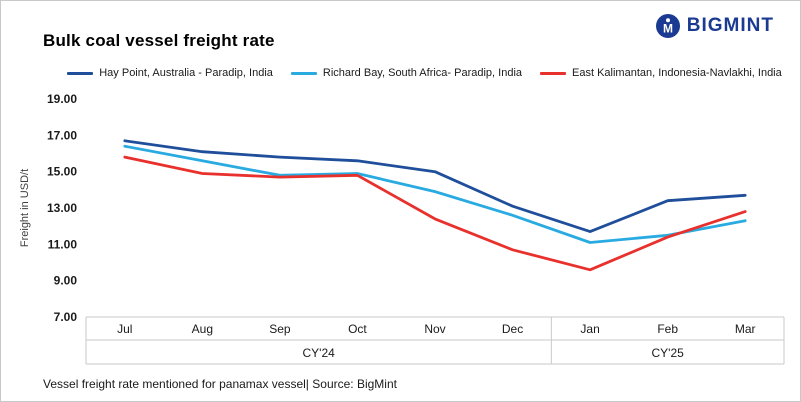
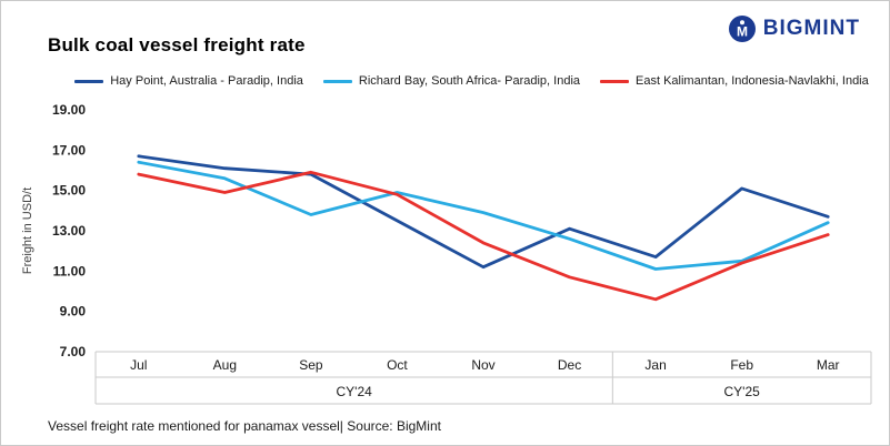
Richard Bay, South Africa- Paradip, India/Sep: 14.8 -> 13.8
East Kalimantan, Indonesia-Navlakhi, India/Sep: 14.7 -> 15.9
Hay Point, Australia - Paradip, India/Oct: 15.6 -> 13.5
Hay Point, Australia - Paradip, India/Nov: 15.0 -> 11.2
Hay Point, Australia - Paradip, India/Feb: 13.4 -> 15.1
Richard Bay, South Africa- Paradip, India/Mar: 12.3 -> 13.4
